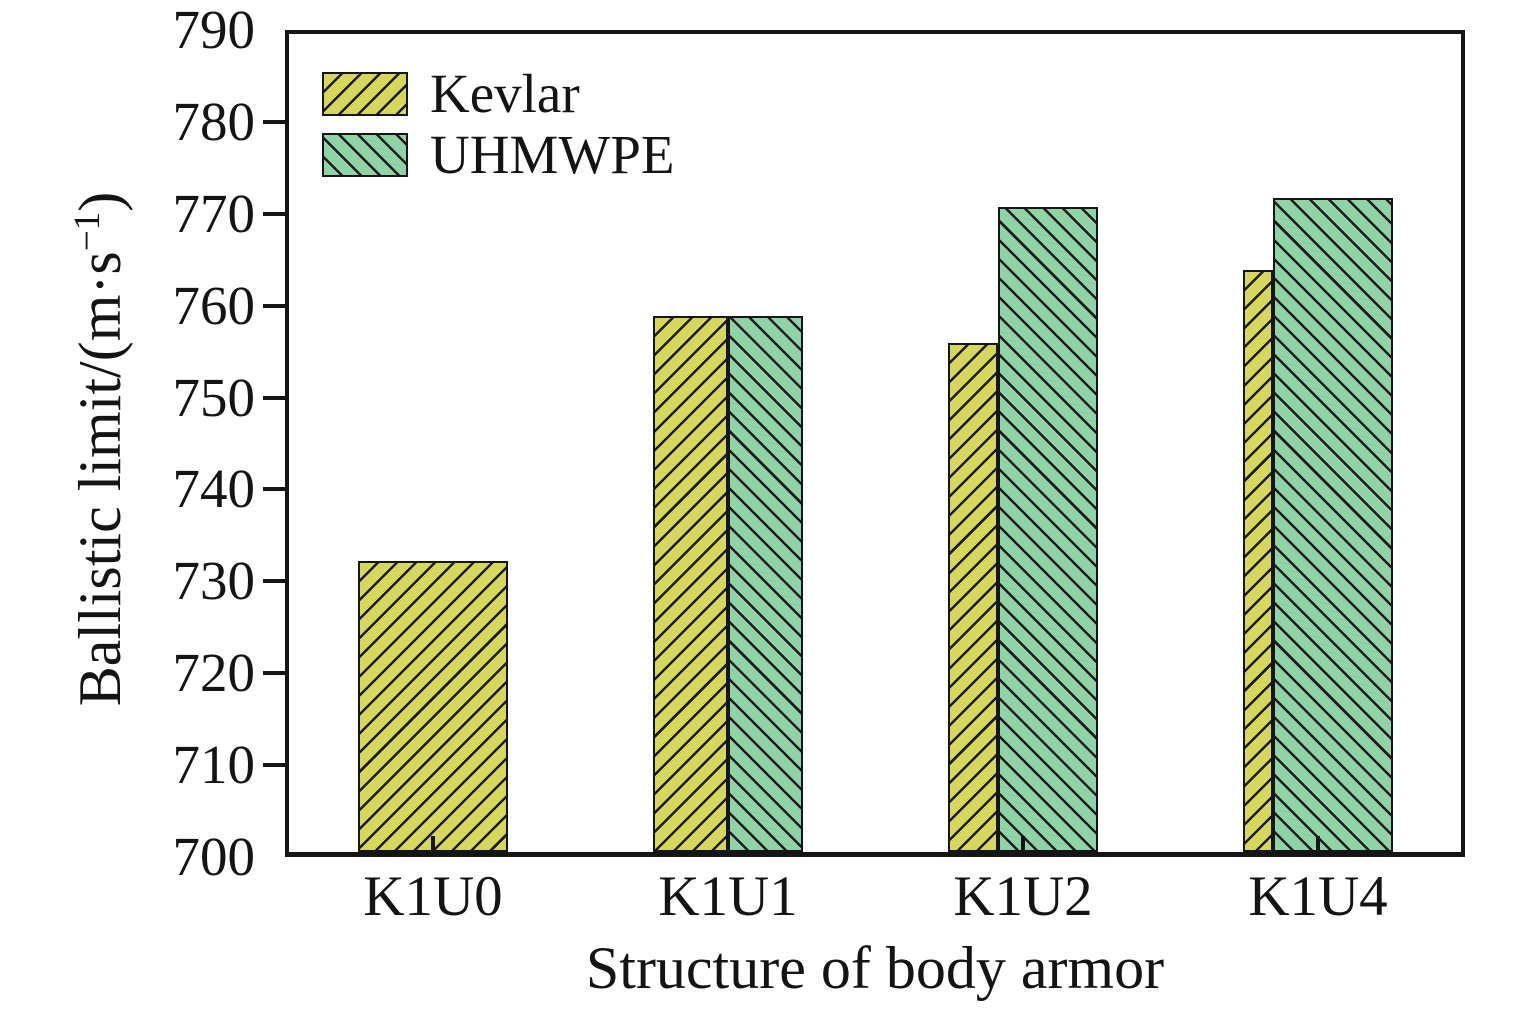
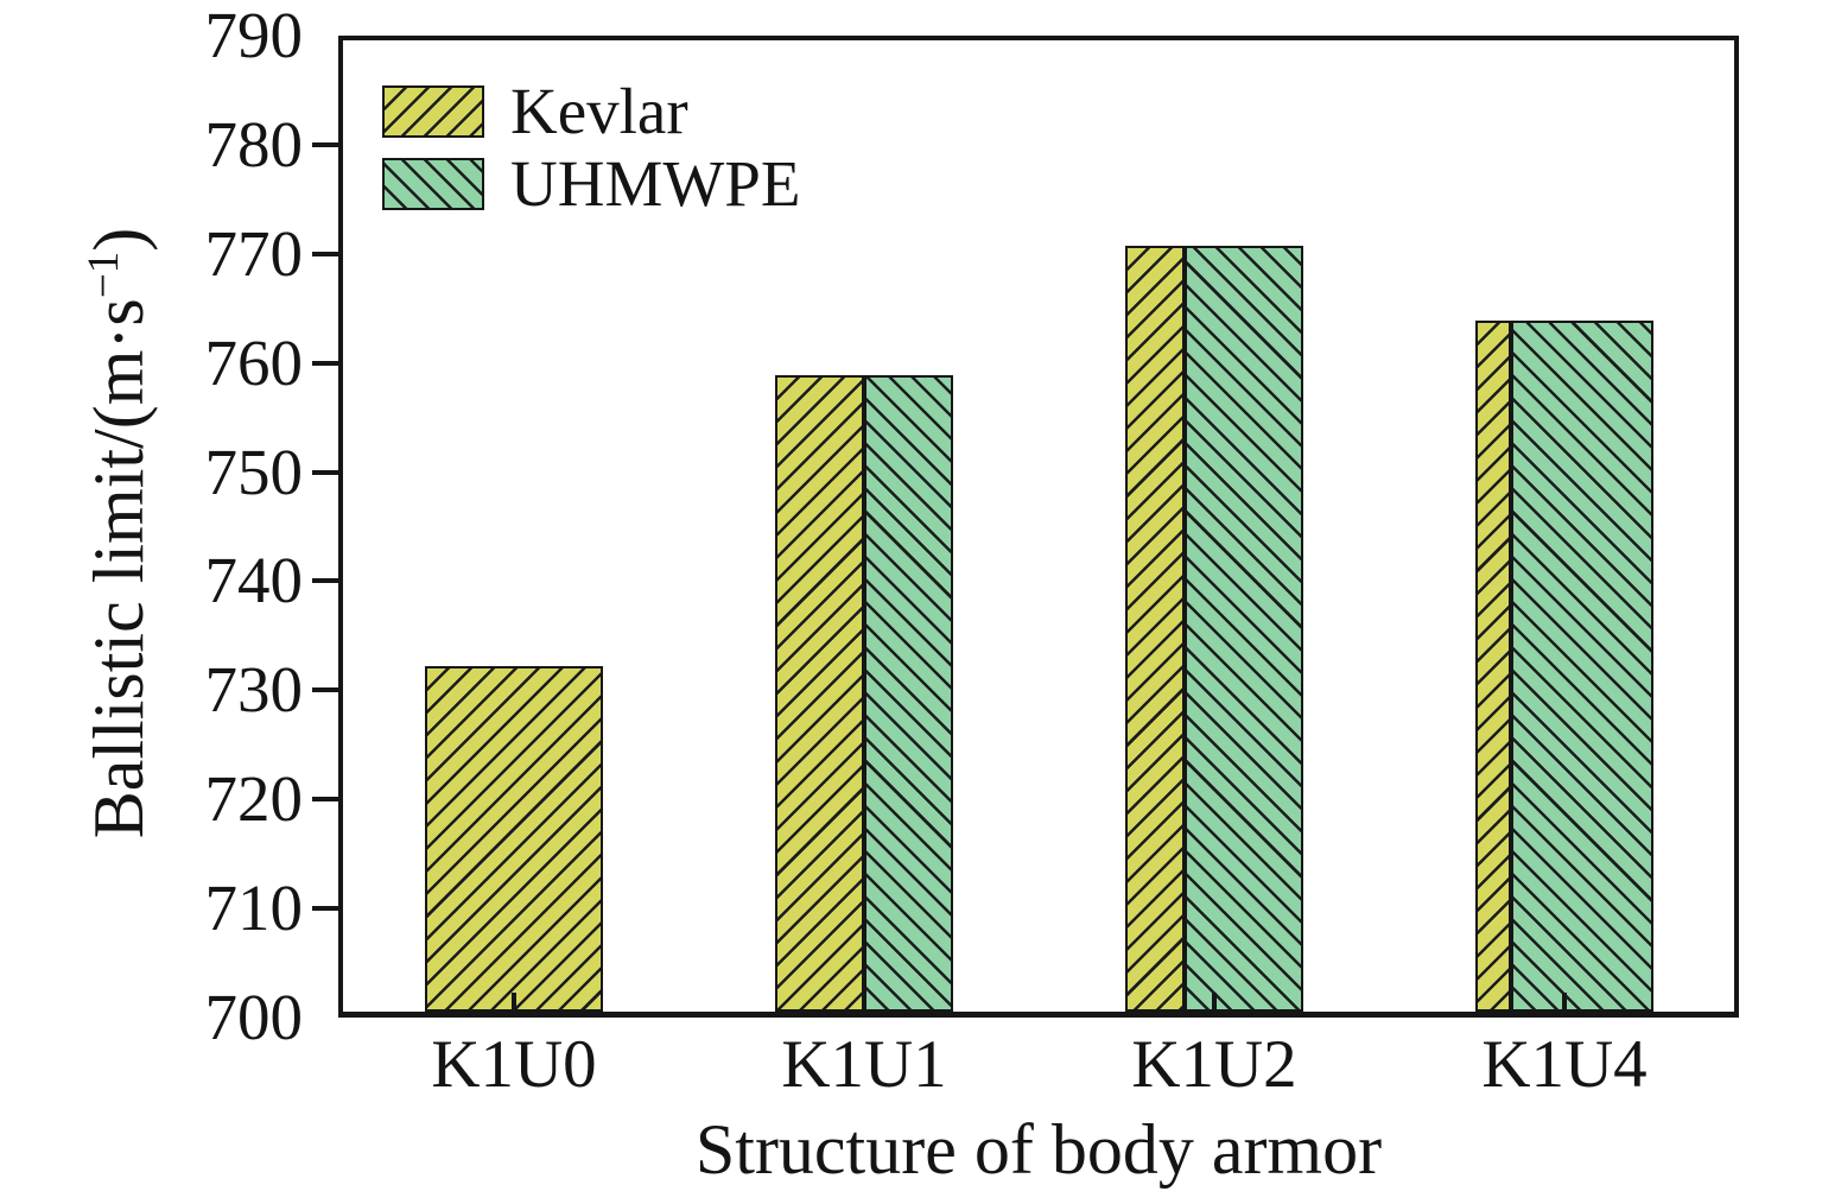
Kevlar/K1U2: 756 -> 771
UHMWPE/K1U4: 772 -> 764
